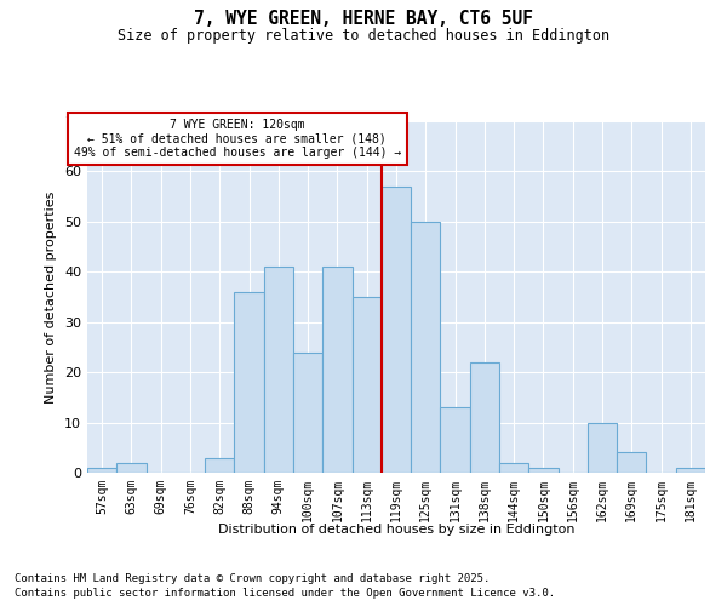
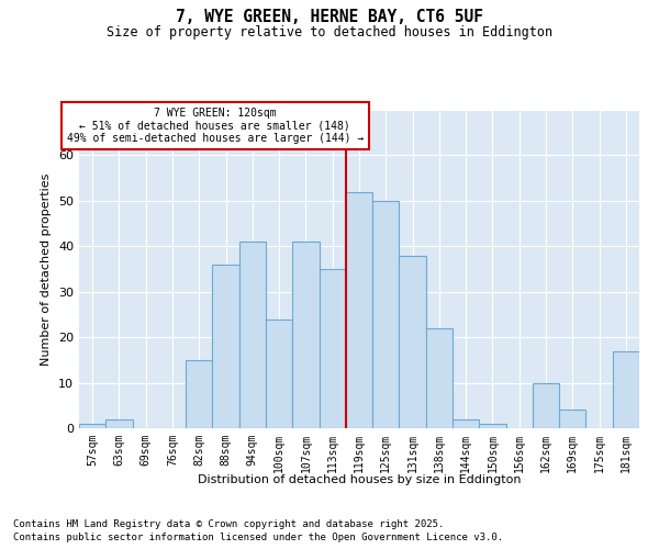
82sqm: 3 -> 15
119sqm: 57 -> 52
131sqm: 13 -> 38
181sqm: 1 -> 17
